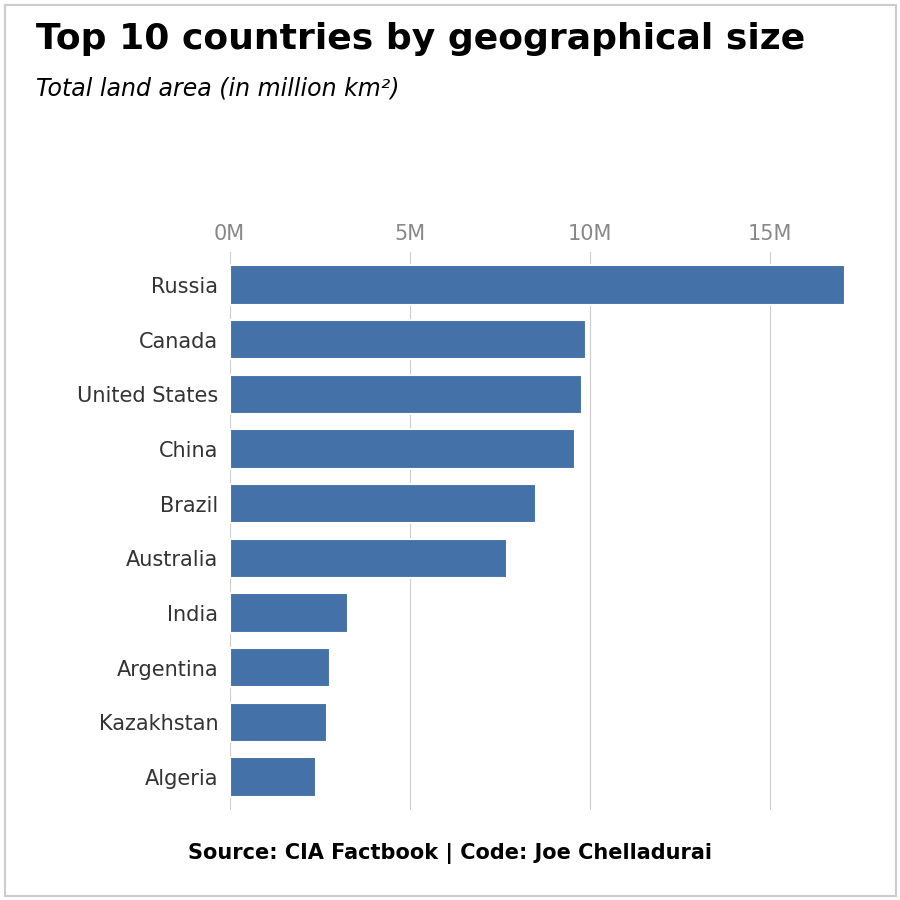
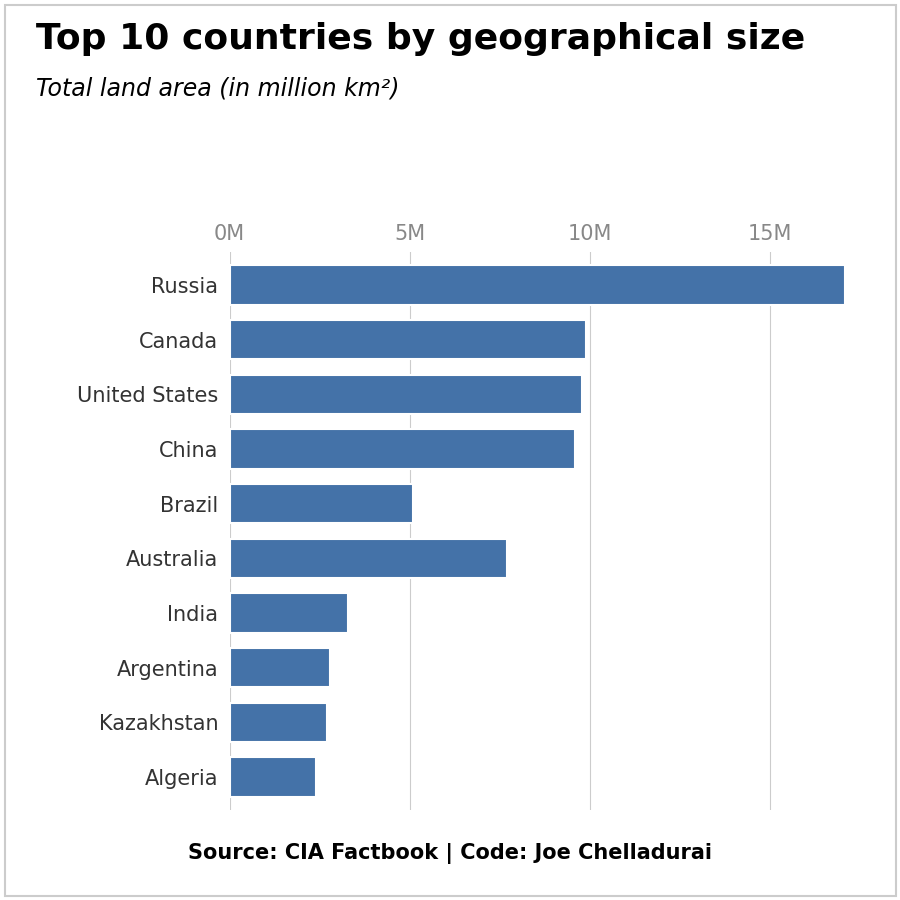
Brazil: 8.5M -> 5.1M
